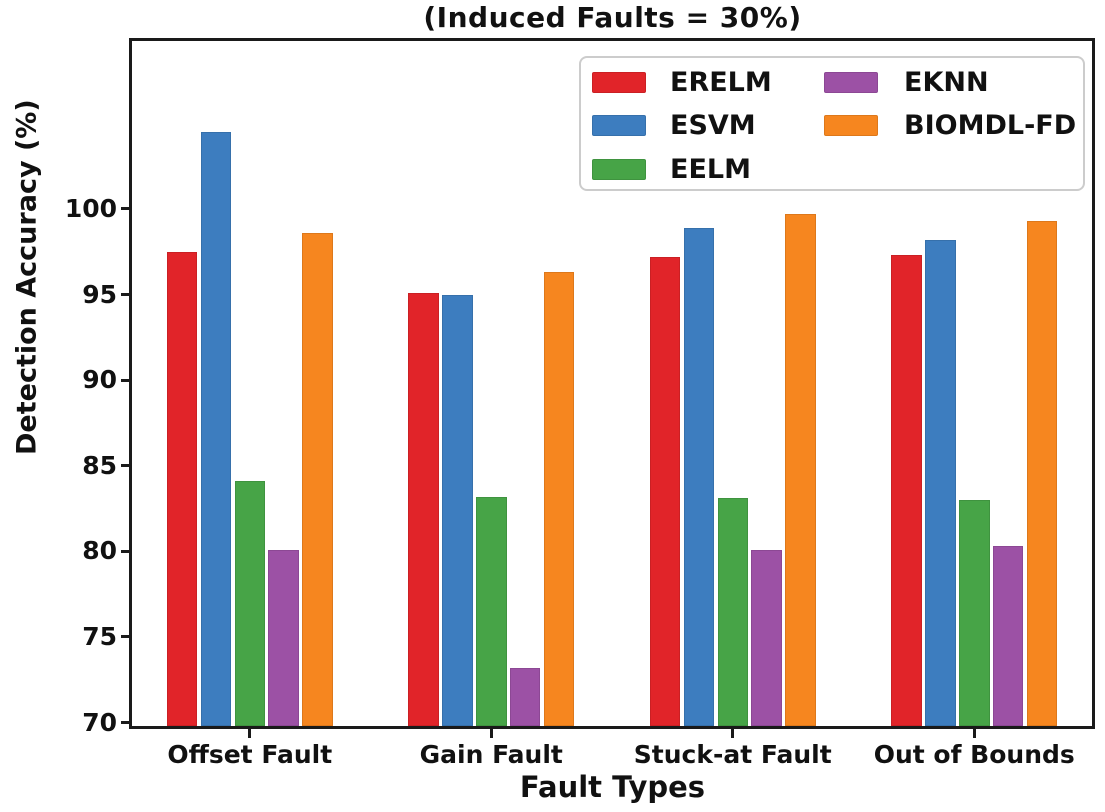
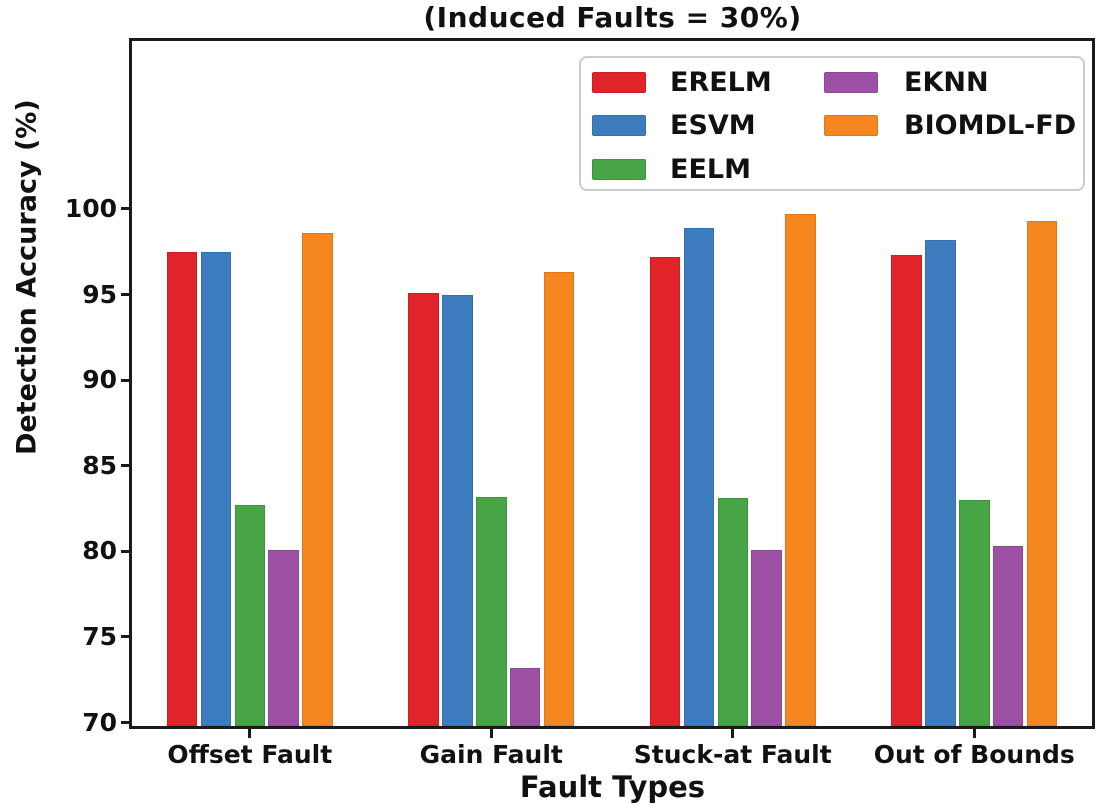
ESVM/Offset Fault: 104.5 -> 97.5
EELM/Offset Fault: 84.1 -> 82.7
